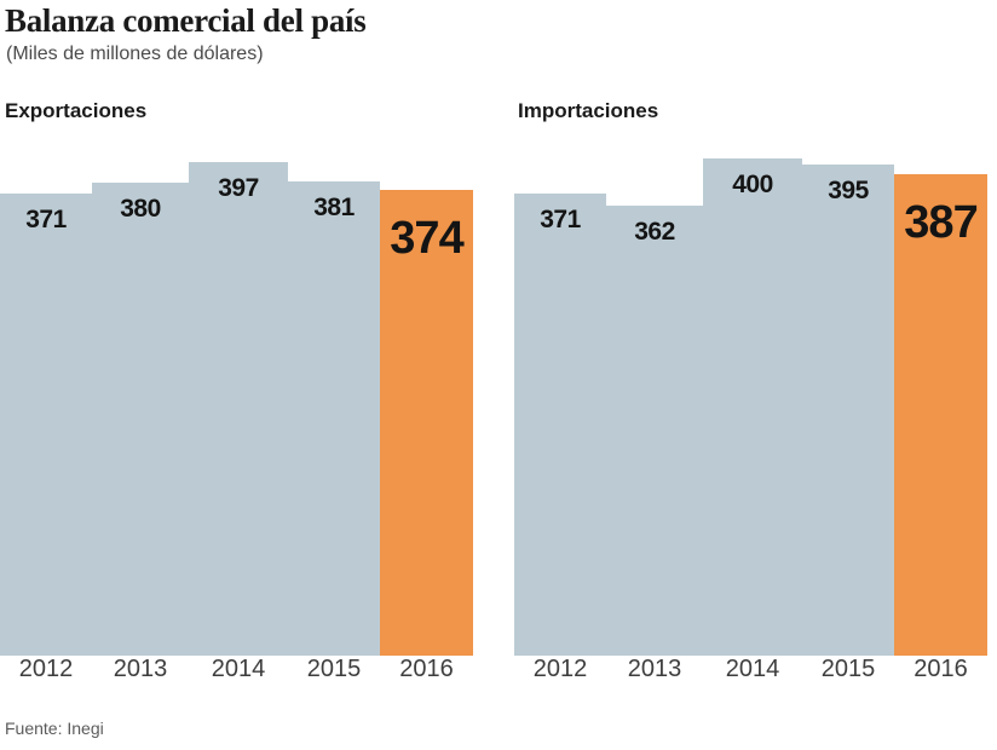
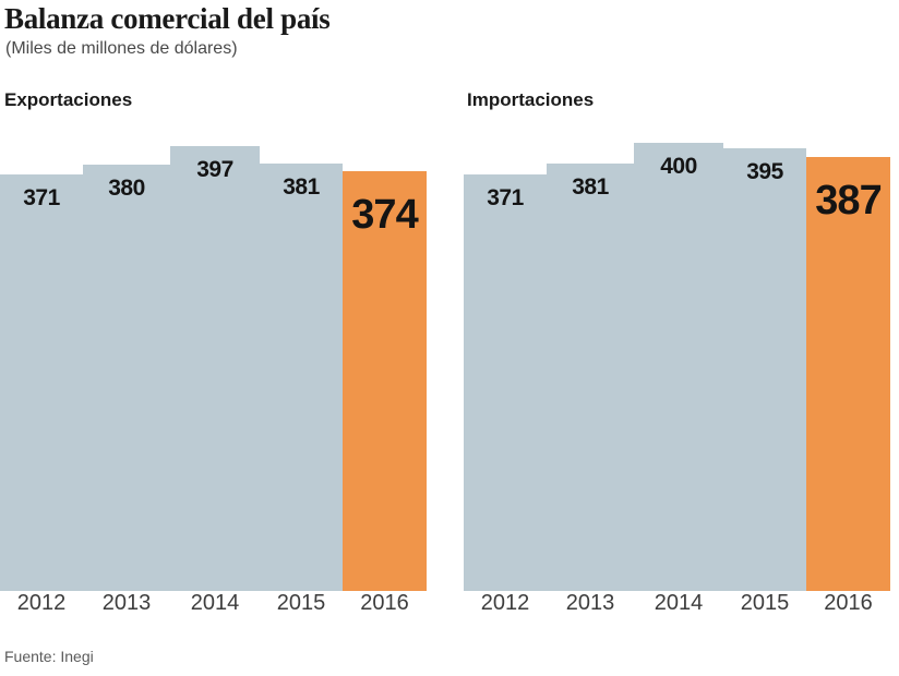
Importaciones/2013: 362 -> 381
